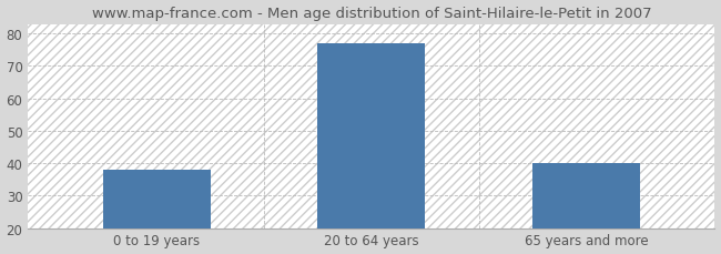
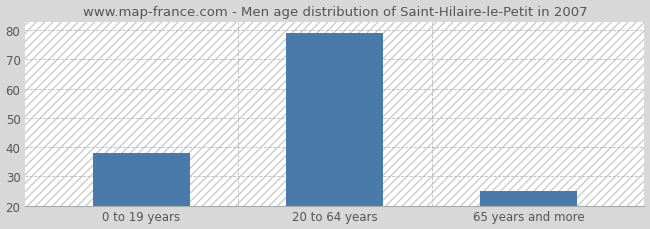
20 to 64 years: 77 -> 79
65 years and more: 40 -> 25
